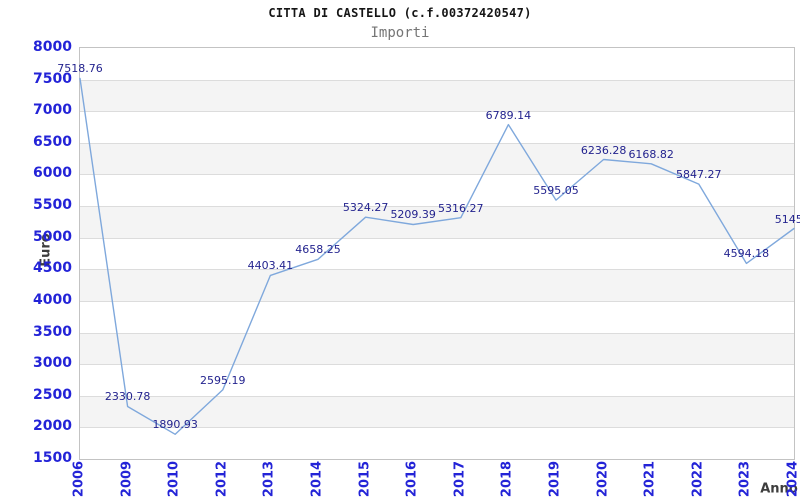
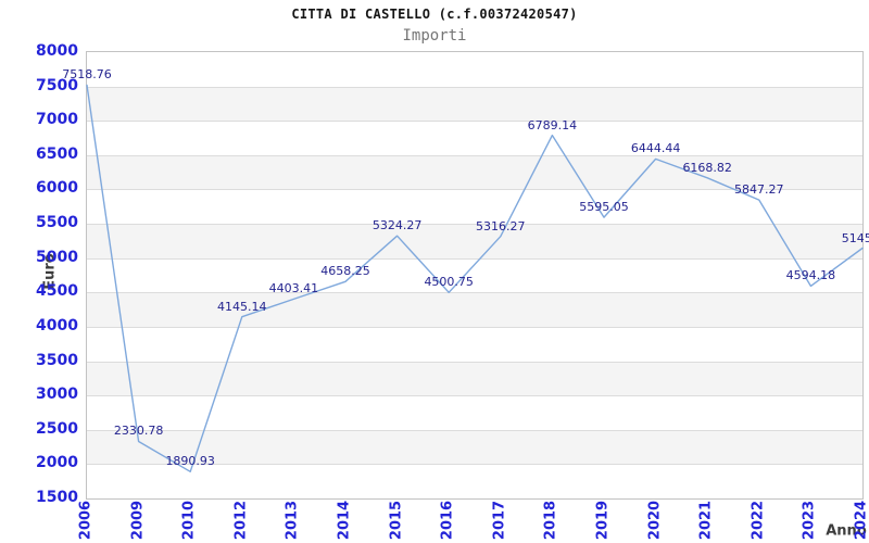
2012: 2595.19 -> 4145.14
2016: 5209.39 -> 4500.75
2020: 6236.28 -> 6444.44
